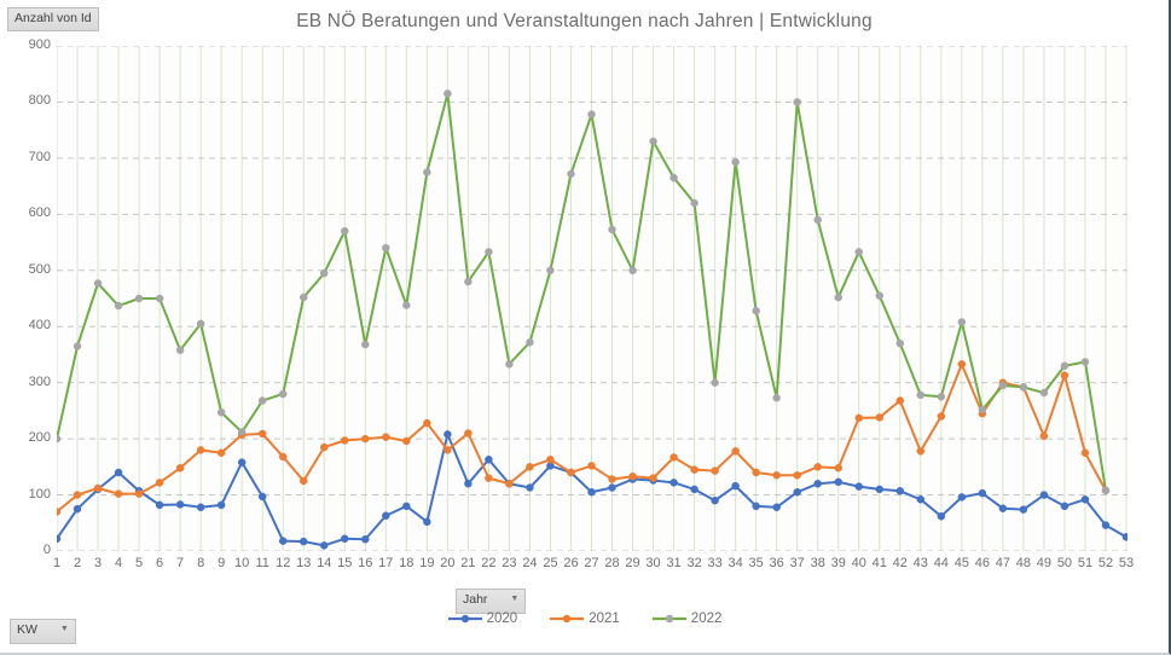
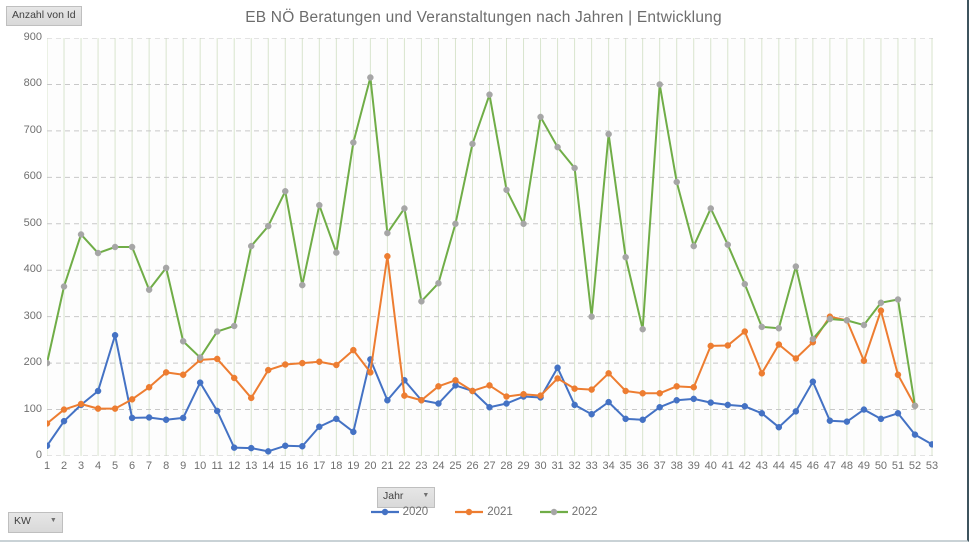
2020/5: 110 -> 260
2021/21: 210 -> 430
2020/31: 120 -> 190
2021/45: 330 -> 210
2020/46: 100 -> 160
